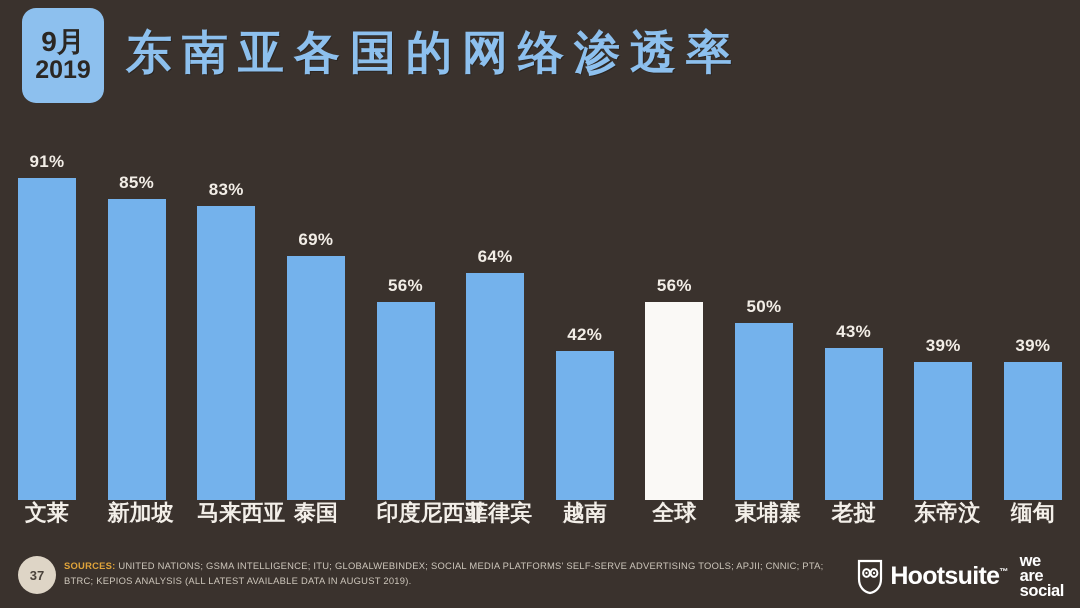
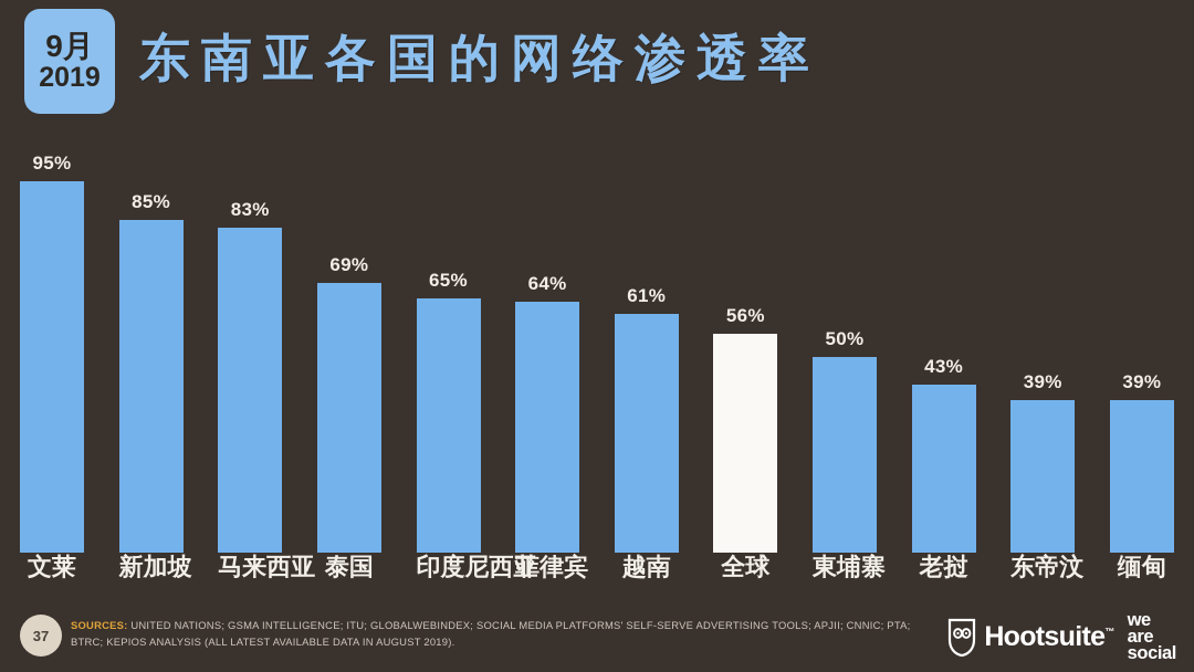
文莱: 91% -> 95%
印度尼西亚: 56% -> 65%
越南: 42% -> 61%
